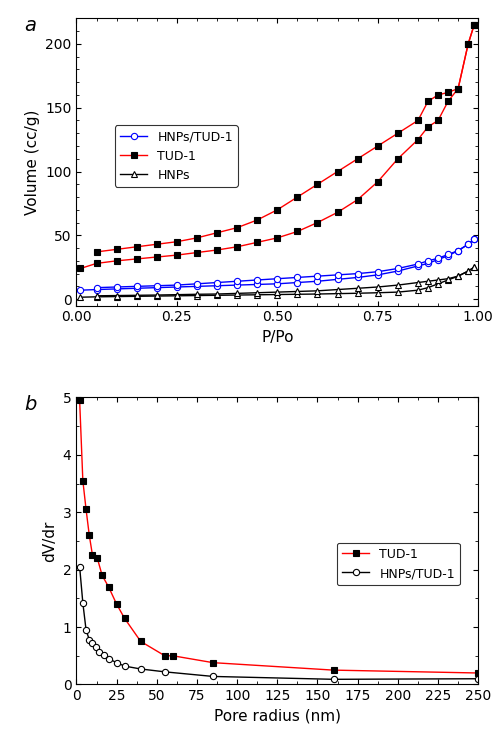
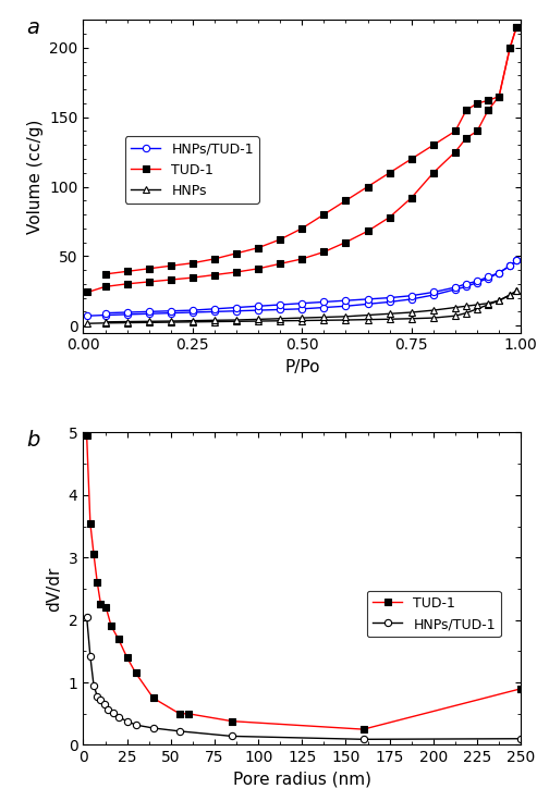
TUD-1/250: 0.20 -> 0.90
